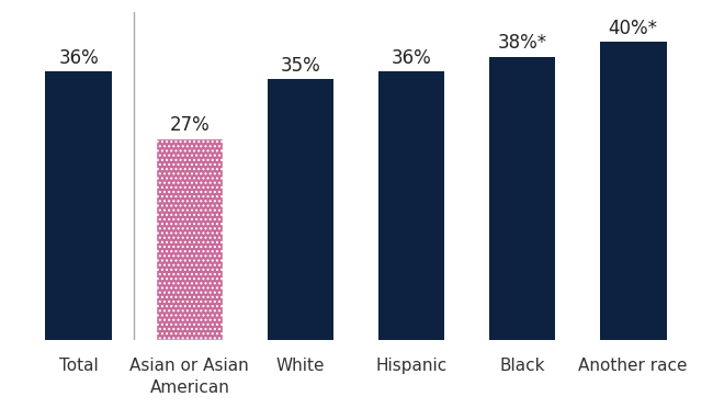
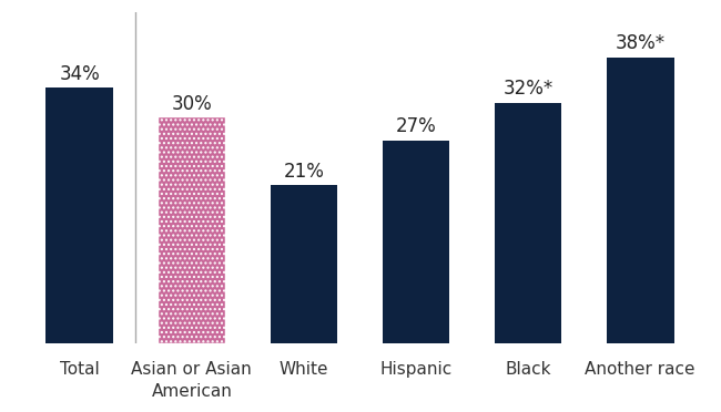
Total: 36% -> 34%
Asian or Asian American: 27% -> 30%
White: 35% -> 21%
Hispanic: 36% -> 27%
Black: 38%* -> 32%*
Another race: 40%* -> 38%*
